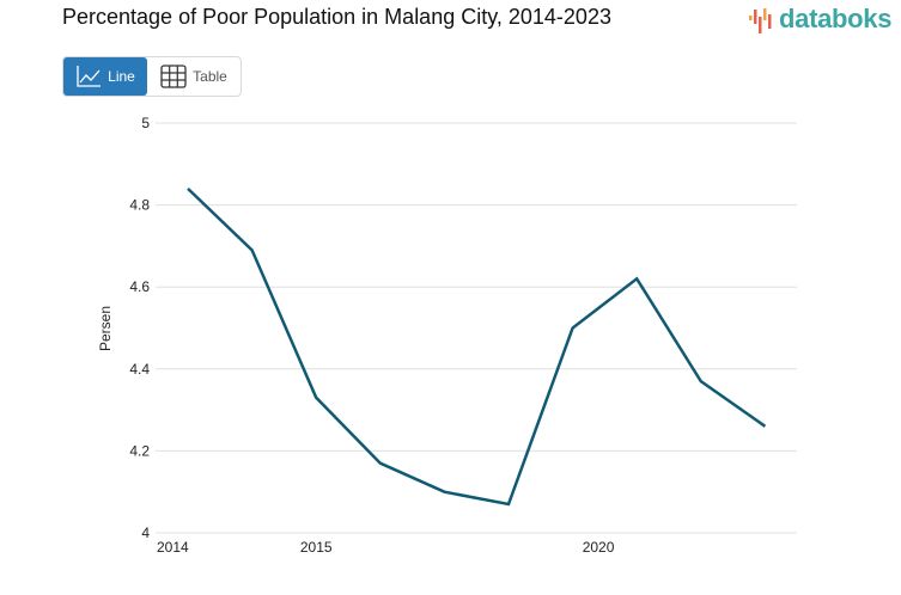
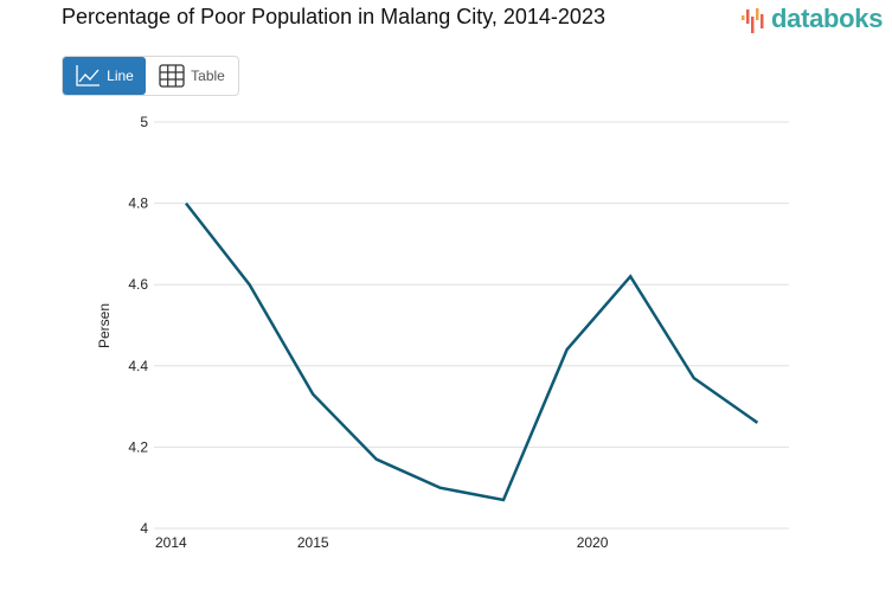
2014: 4.84 -> 4.80
2015: 4.69 -> 4.60
2020: 4.50 -> 4.44
